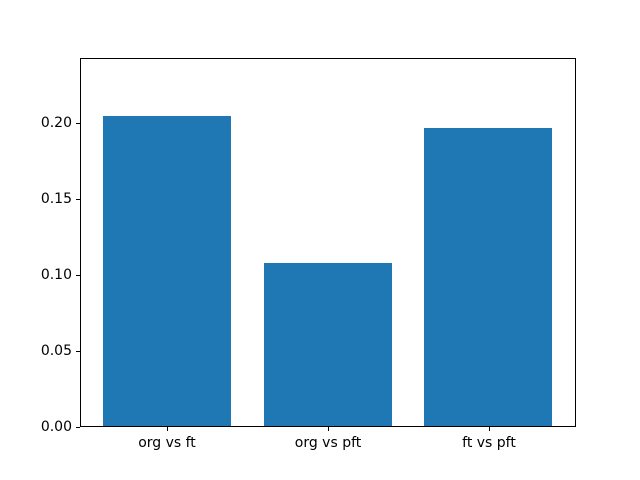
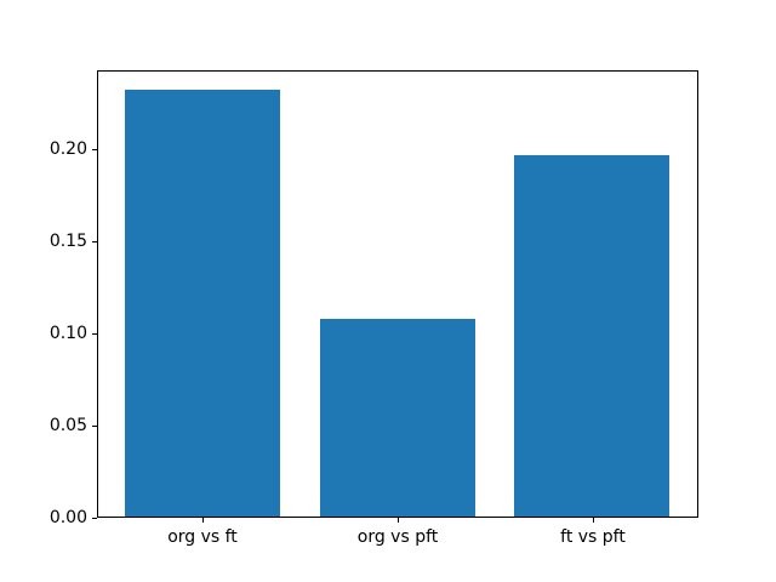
org vs ft: 0.205 -> 0.233
